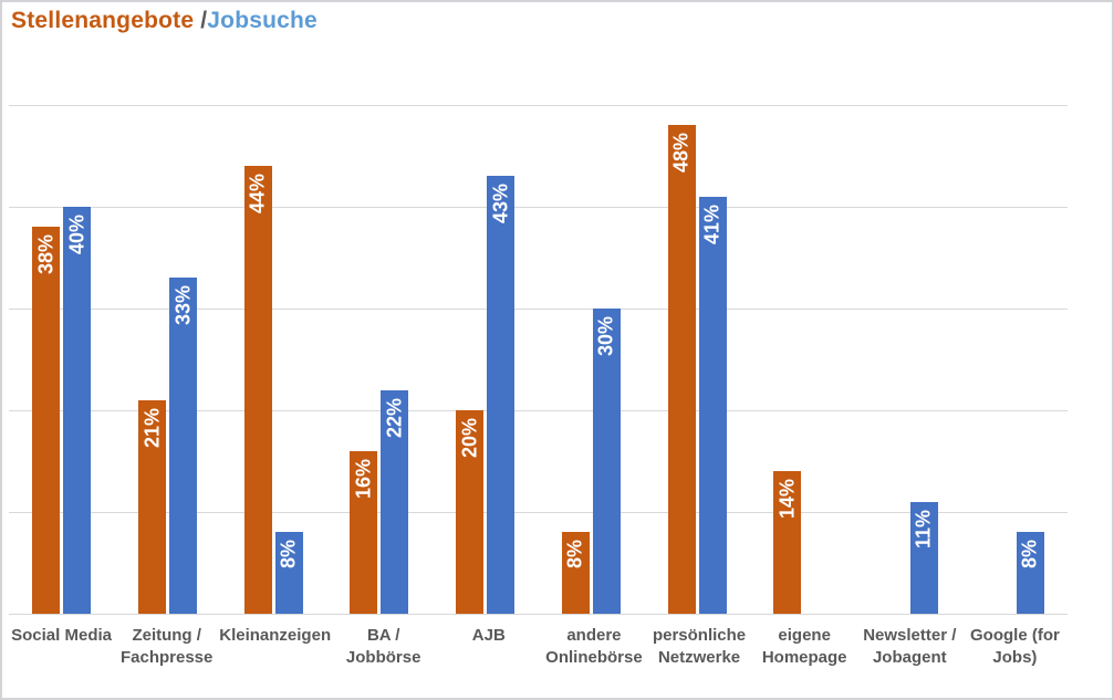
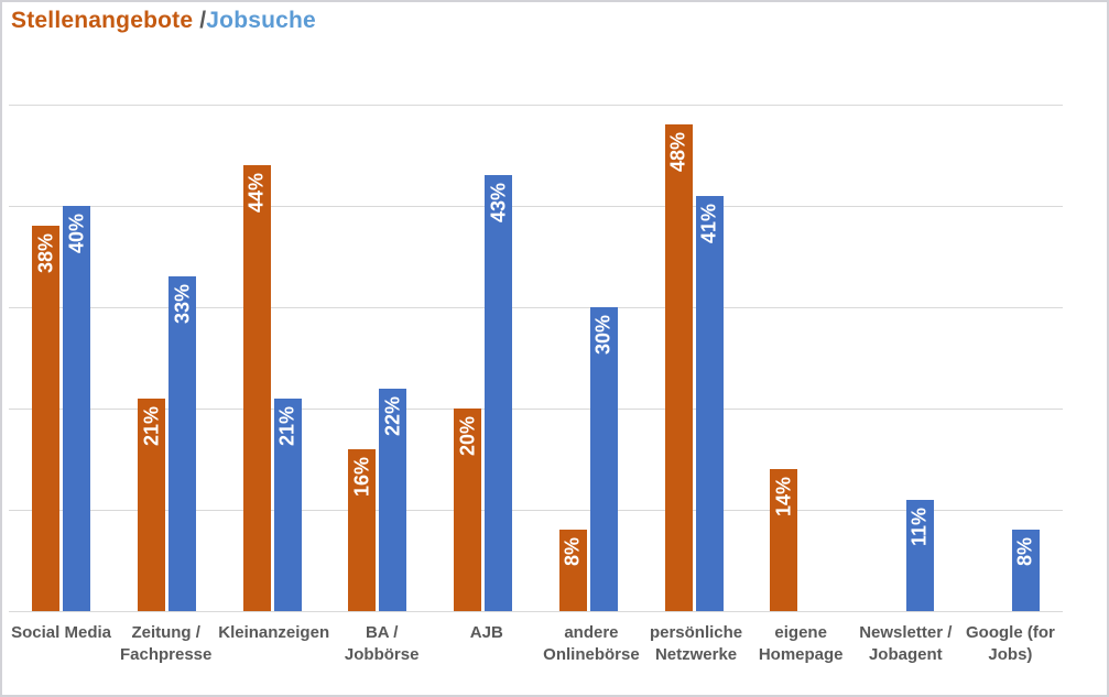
Jobsuche/Kleinanzeigen: 8% -> 21%
